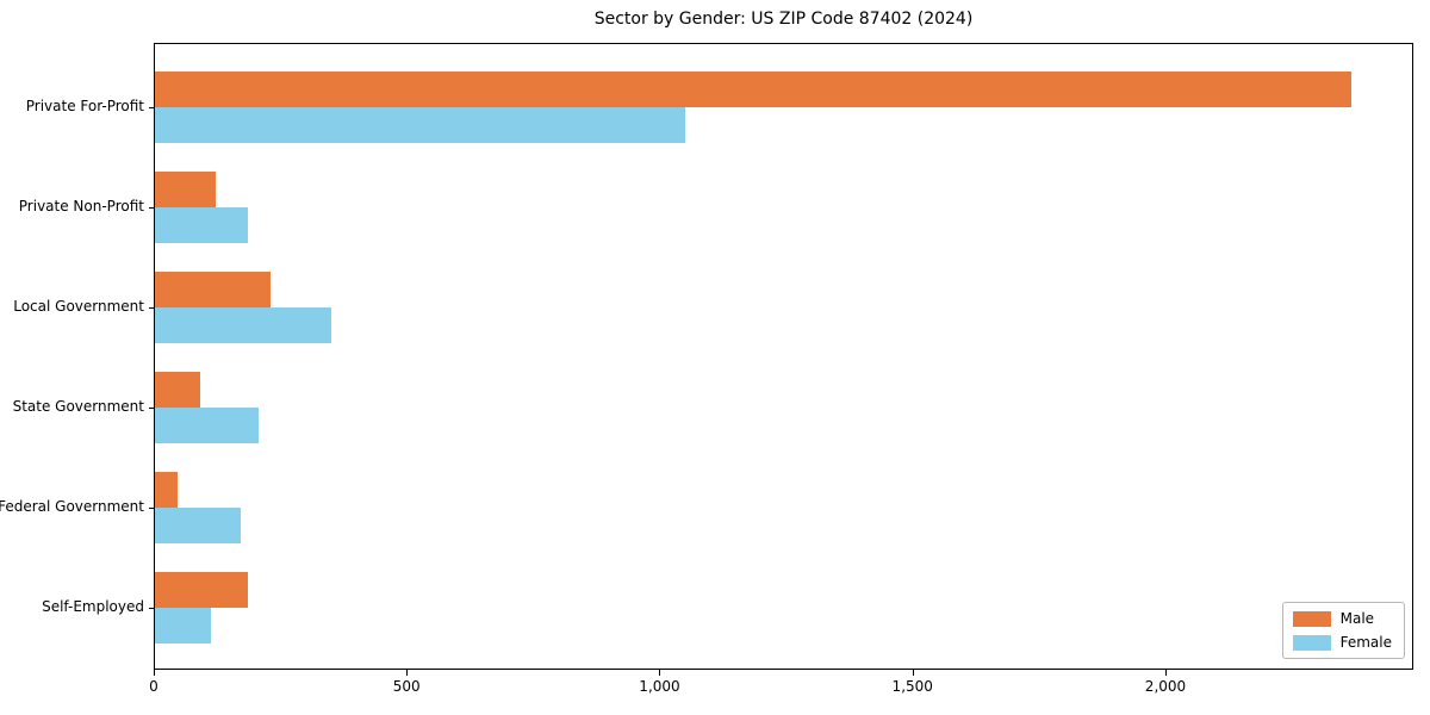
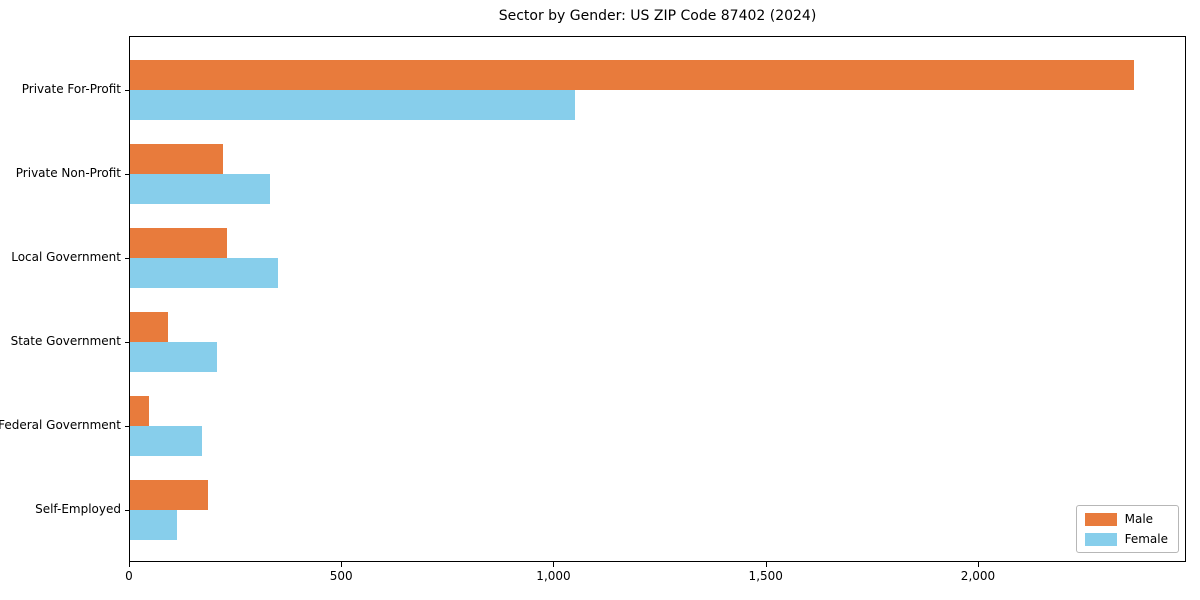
Male/Private Non-Profit: 120 -> 220
Female/Private Non-Profit: 180 -> 330
